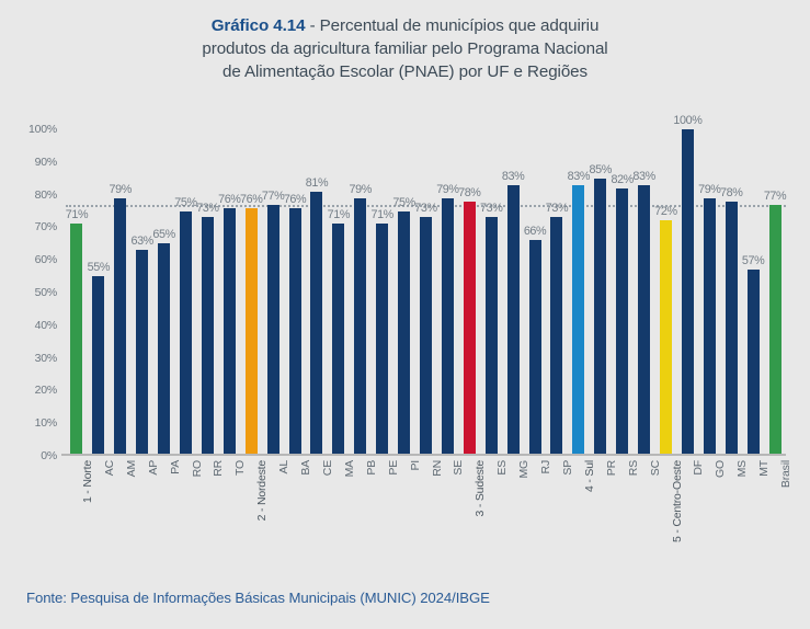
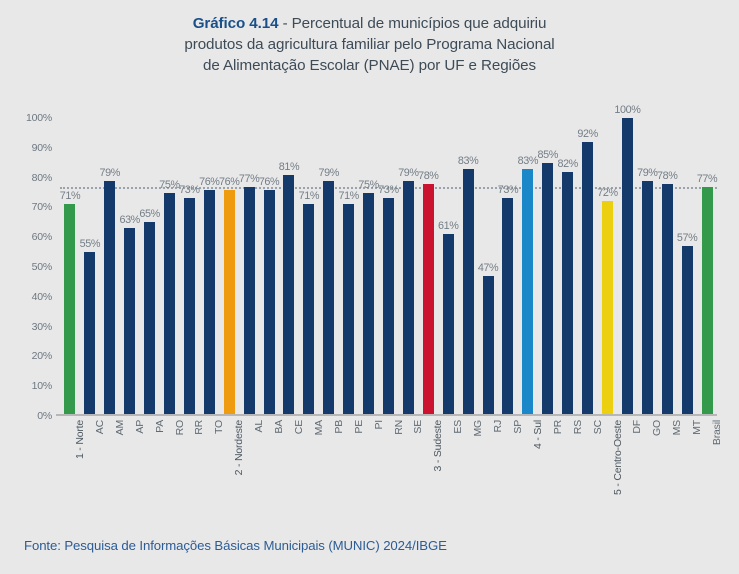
ES: 73% -> 61%
RJ: 66% -> 47%
SC: 83% -> 92%
